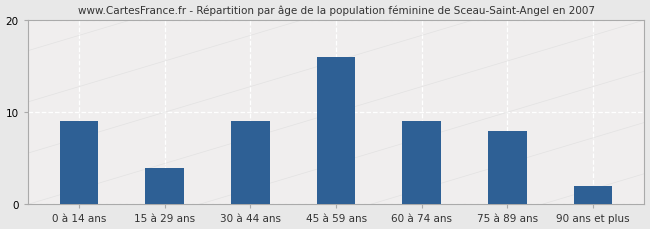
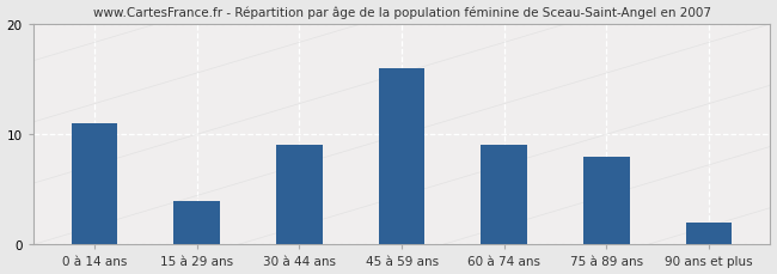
0 à 14 ans: 9 -> 11
